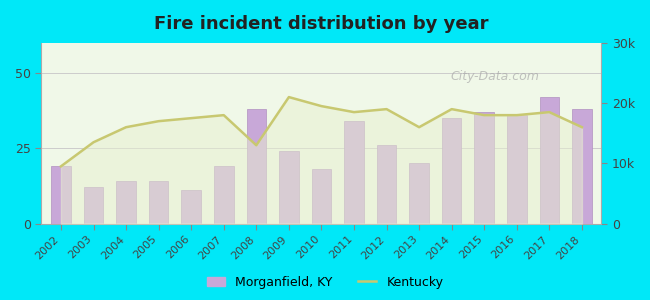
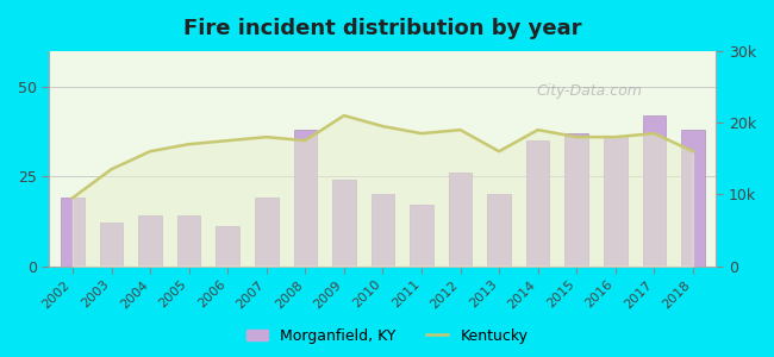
Kentucky/2008: 13.0k -> 17.5k
Morganfield, KY/2010: 18 -> 20
Morganfield, KY/2011: 34 -> 17
